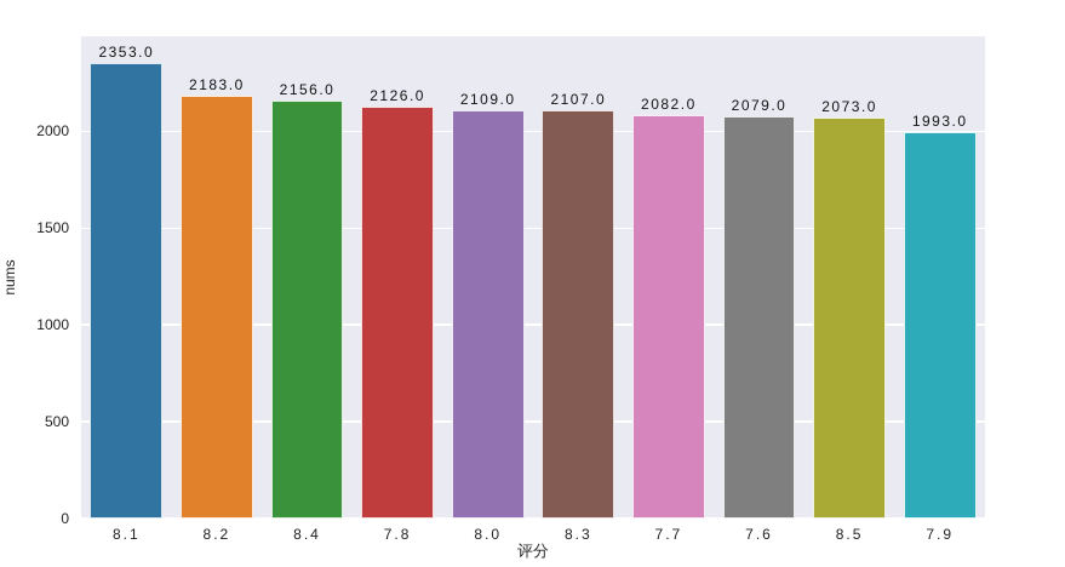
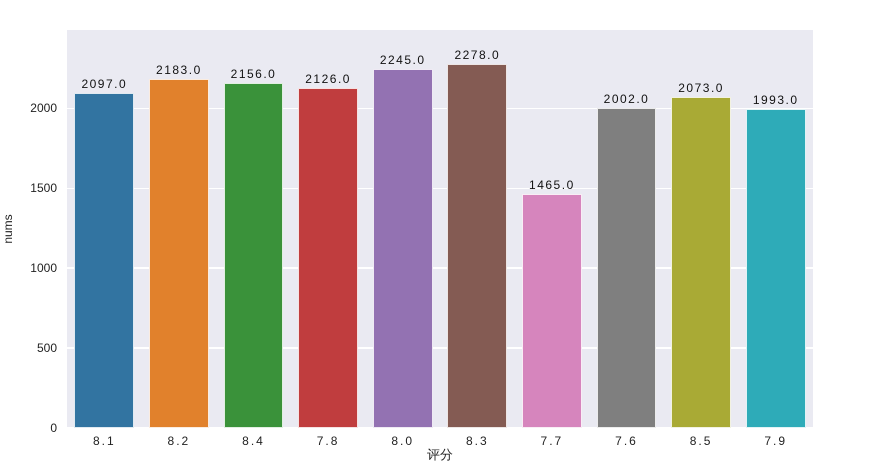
8.1: 2353.0 -> 2097.0
8.0: 2109.0 -> 2245.0
8.3: 2107.0 -> 2278.0
7.7: 2082.0 -> 1465.0
7.6: 2079.0 -> 2002.0
